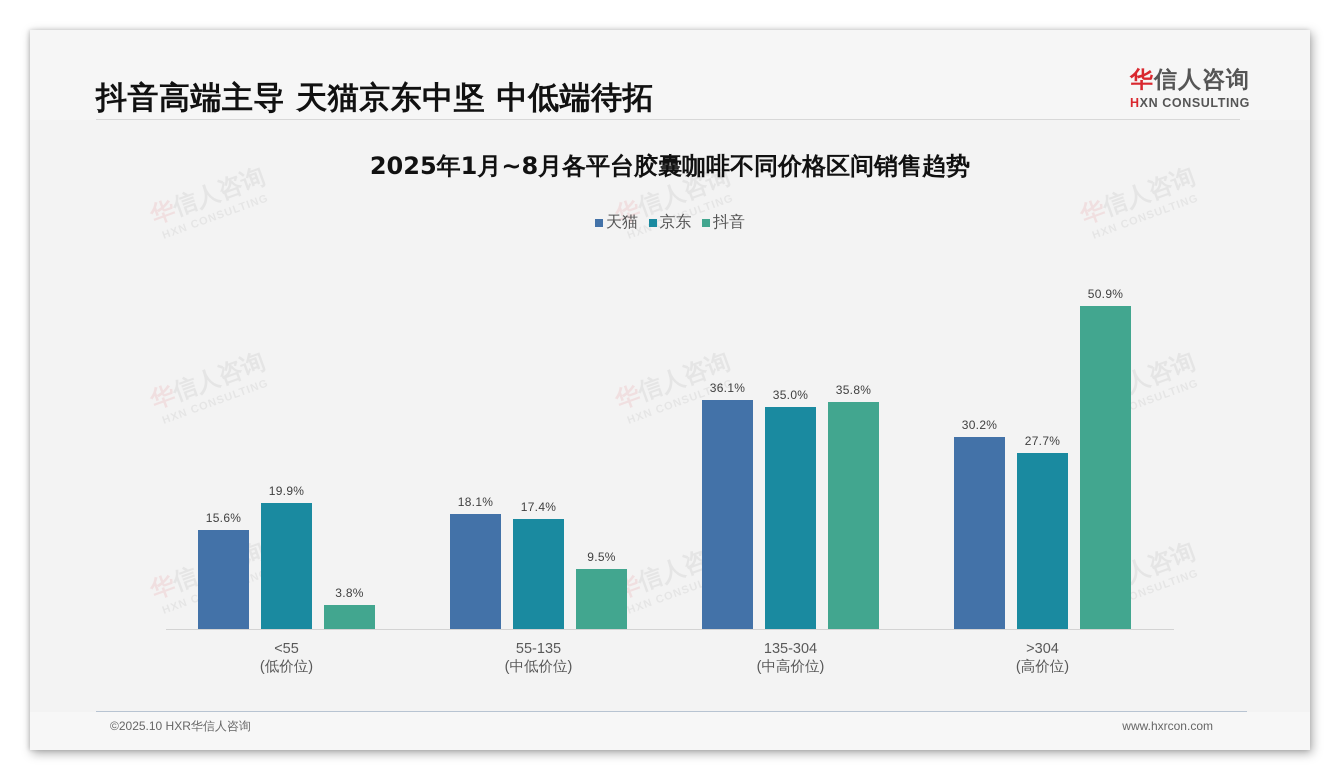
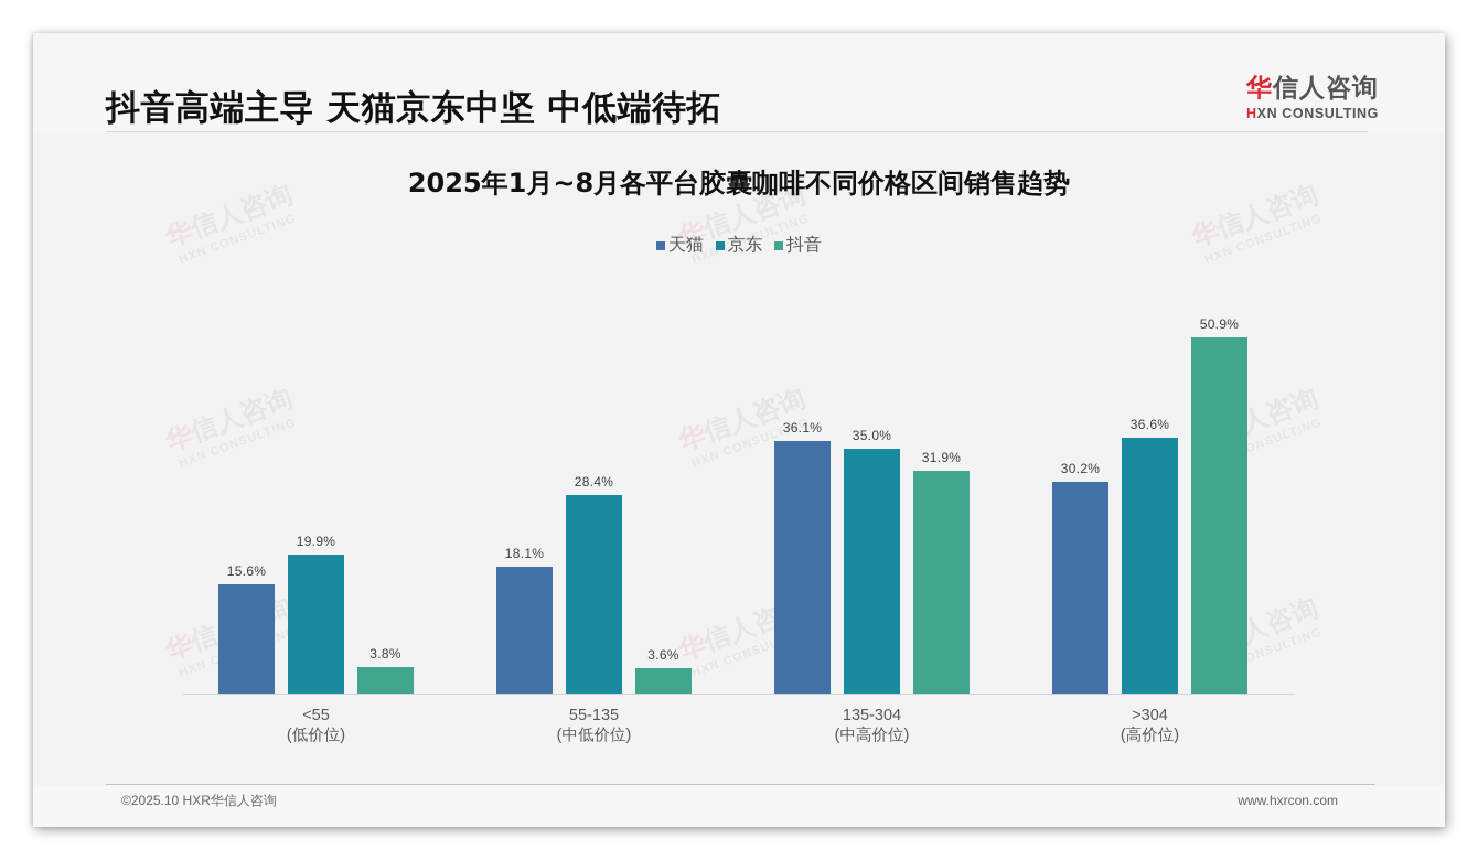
京东/55-135 (中低价位): 17.4% -> 28.4%
抖音/55-135 (中低价位): 9.5% -> 3.6%
抖音/135-304 (中高价位): 35.8% -> 31.9%
京东/>304 (高价位): 27.7% -> 36.6%
